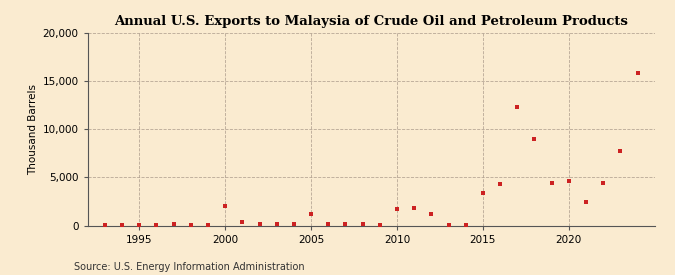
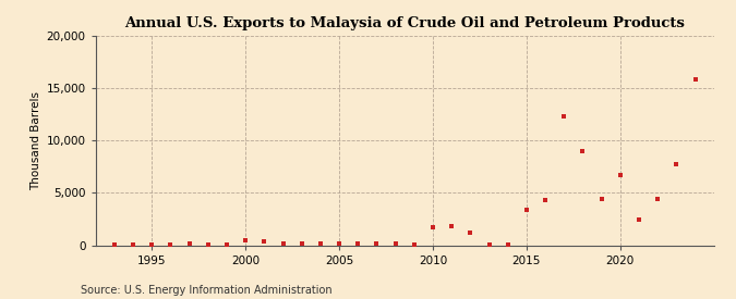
2000: 2,000 -> 500
2005: 1,200 -> 200
2020: 4,600 -> 6,700
